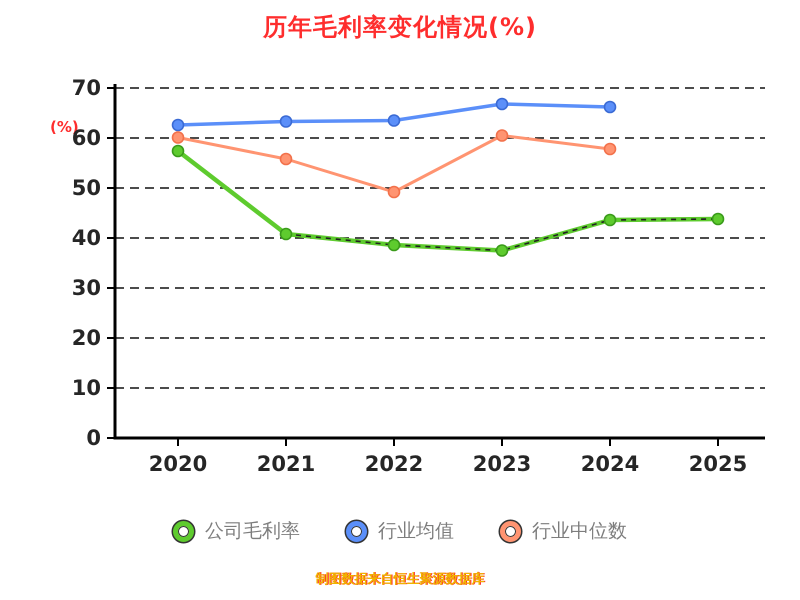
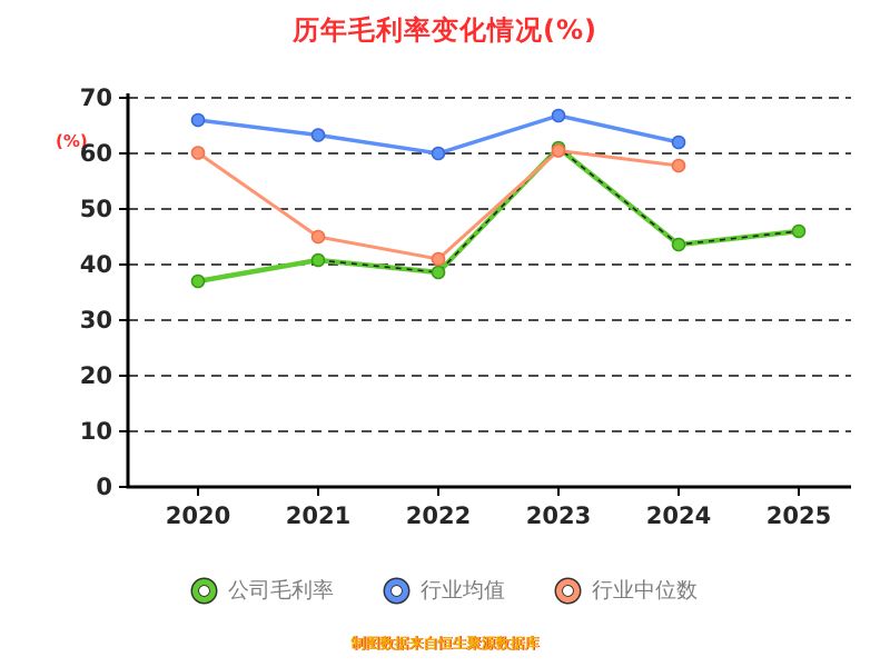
公司毛利率/2020: 57 -> 37
行业均值/2020: 63 -> 66
行业中位数/2021: 56 -> 45
行业均值/2022: 64 -> 60
行业中位数/2022: 49 -> 41
公司毛利率/2023: 38 -> 61
行业均值/2024: 66 -> 62
公司毛利率/2025: 44 -> 46
